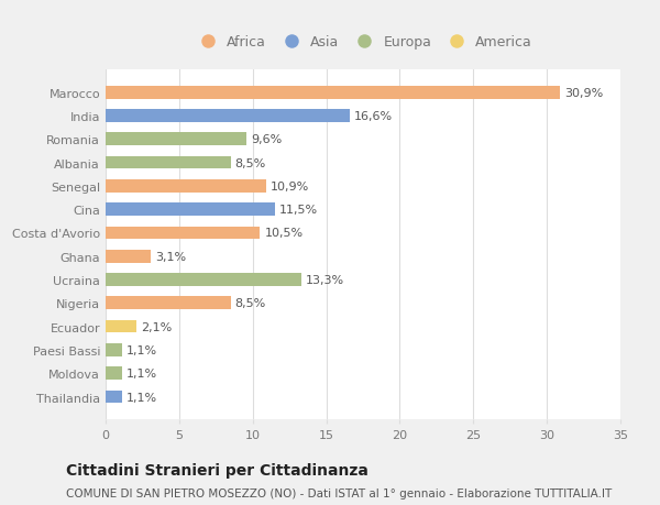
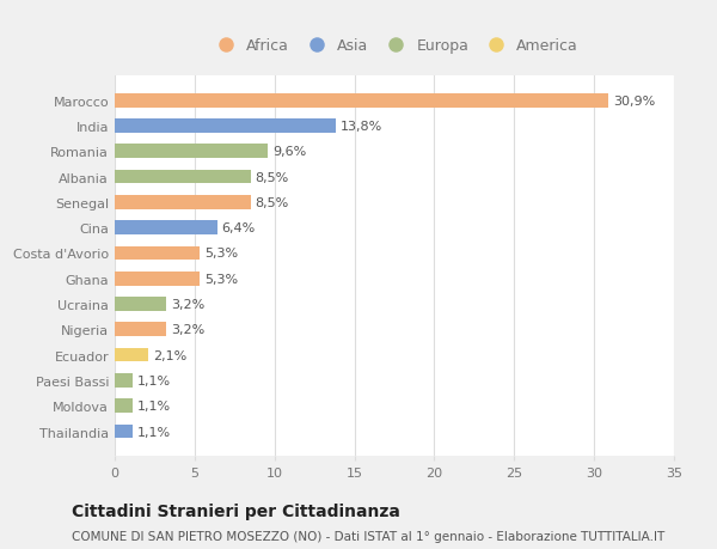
India: 16,6% -> 13,8%
Senegal: 10,9% -> 8,5%
Cina: 11,5% -> 6,4%
Costa d'Avorio: 10,5% -> 5,3%
Ghana: 3,1% -> 5,3%
Ucraina: 13,3% -> 3,2%
Nigeria: 8,5% -> 3,2%
